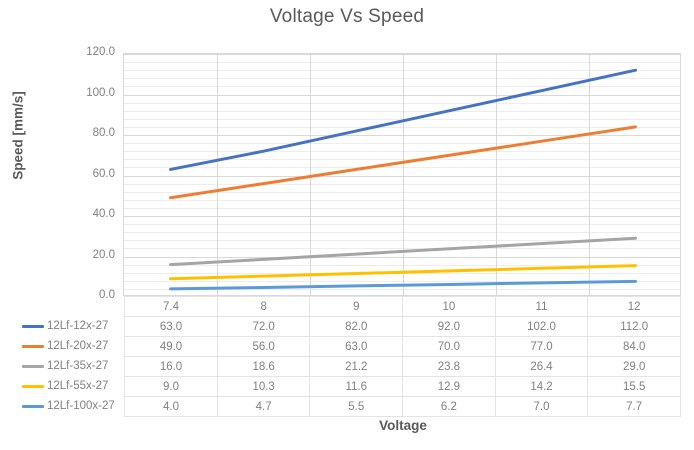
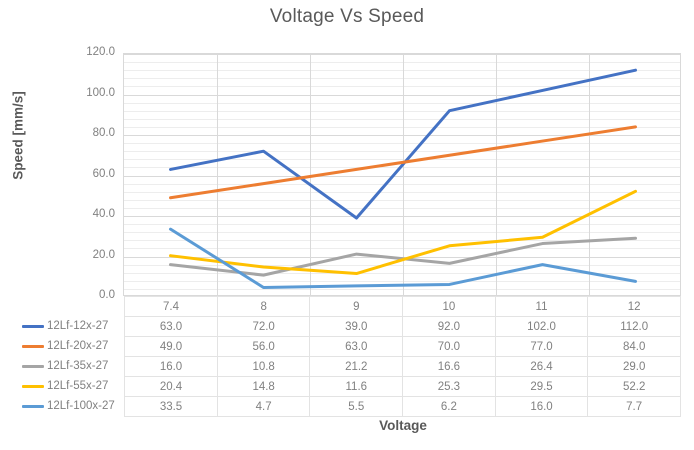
12Lf-55x-27/7.4: 9.0 -> 20.4
12Lf-100x-27/7.4: 4.0 -> 33.5
12Lf-35x-27/8: 18.6 -> 10.8
12Lf-55x-27/8: 10.3 -> 14.8
12Lf-12x-27/9: 82.0 -> 39.0
12Lf-35x-27/10: 23.8 -> 16.6
12Lf-55x-27/10: 12.9 -> 25.3
12Lf-55x-27/11: 14.2 -> 29.5
12Lf-100x-27/11: 7.0 -> 16.0
12Lf-55x-27/12: 15.5 -> 52.2
